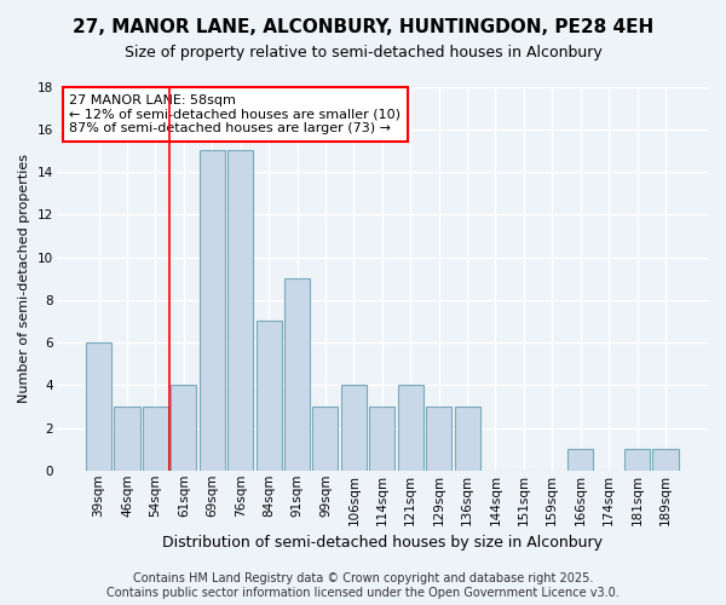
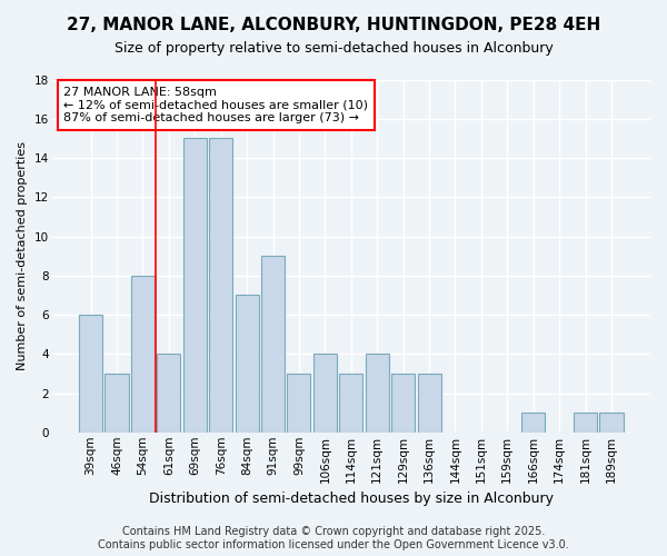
54sqm: 3 -> 8
